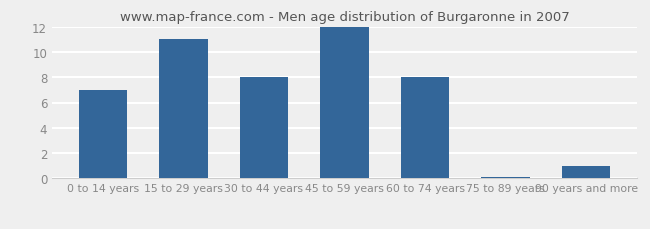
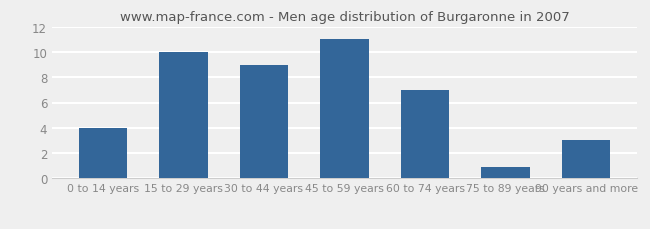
0 to 14 years: 7.0 -> 4.0
15 to 29 years: 11.0 -> 10.0
30 to 44 years: 8.0 -> 9.0
45 to 59 years: 12.0 -> 11.0
60 to 74 years: 8.0 -> 7.0
75 to 89 years: 0.1 -> 0.9
90 years and more: 1.0 -> 3.0
